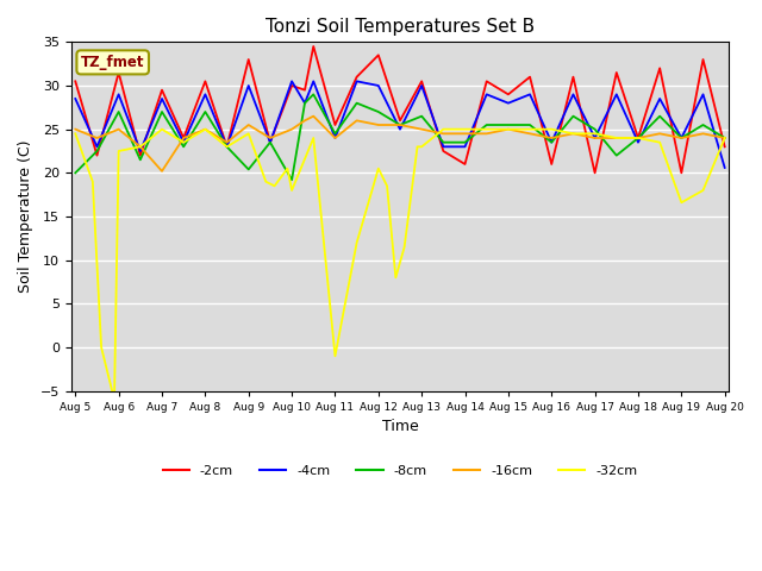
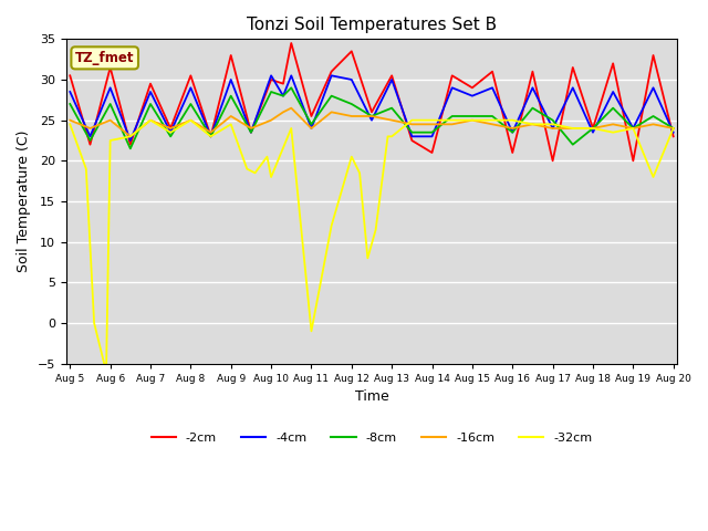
-8cm/Aug 5: 20.0 -> 27.0
-16cm/Aug 7: 20.2 -> 25.0
-8cm/Aug 9: 20.4 -> 28.0
-8cm/Aug 10: 19.2 -> 28.5
-32cm/Aug 19: 16.6 -> 24.0
-4cm/Aug 20: 20.6 -> 23.5
